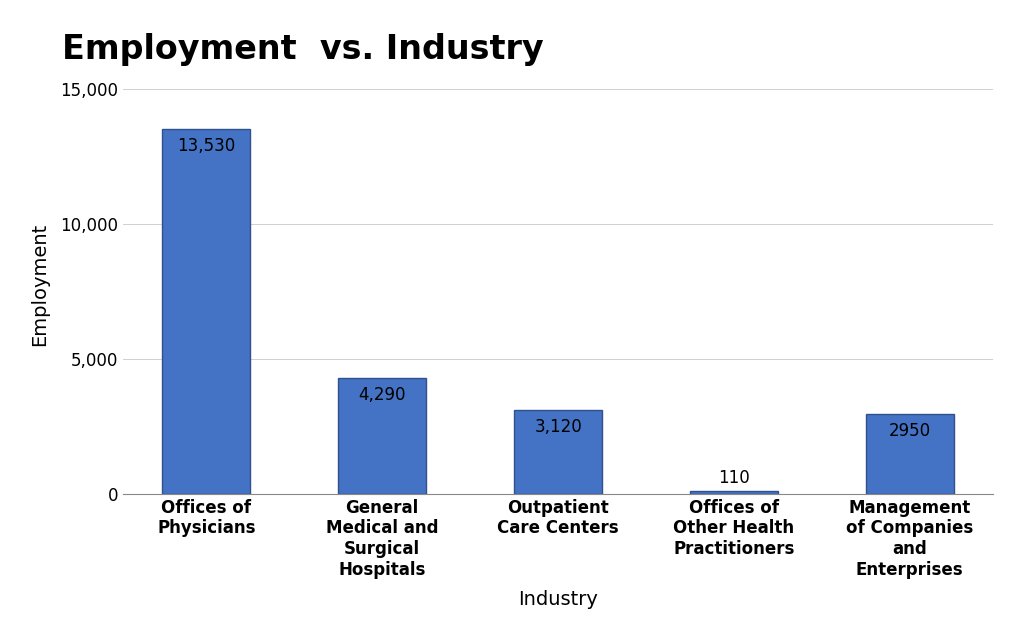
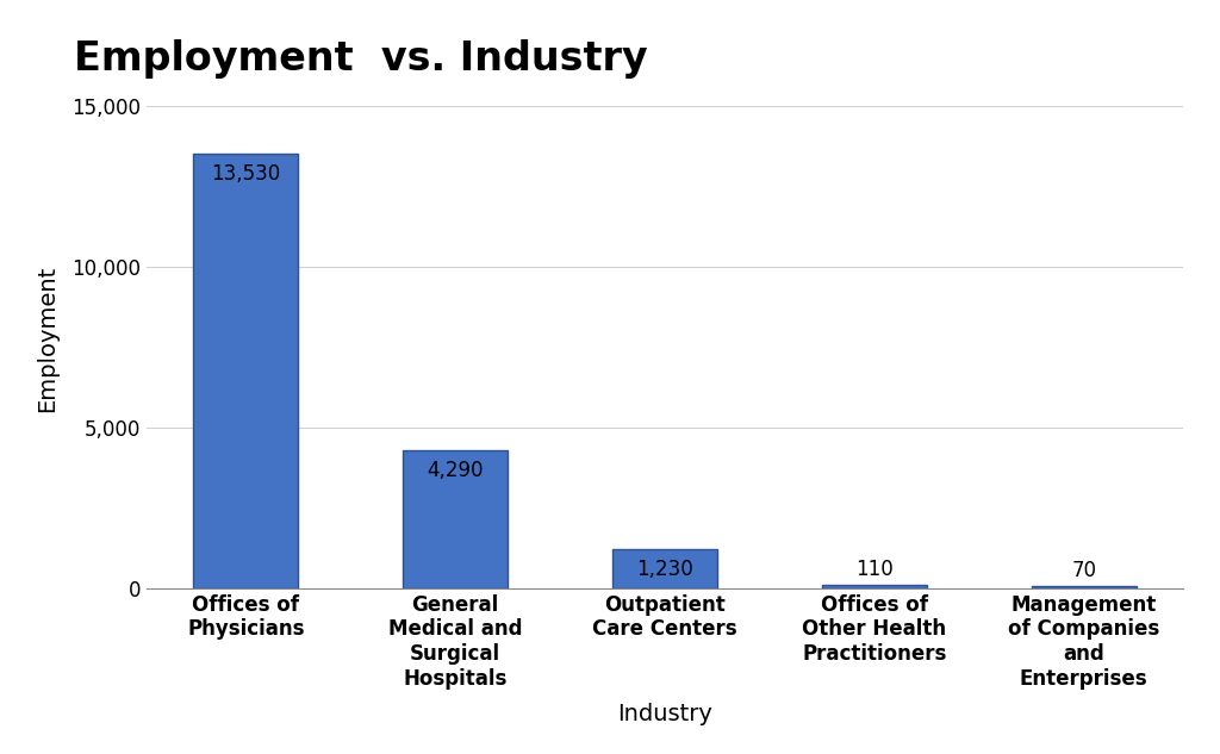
Outpatient Care Centers: 3,120 -> 1,230
Management of Companies and Enterprises: 2950 -> 70
